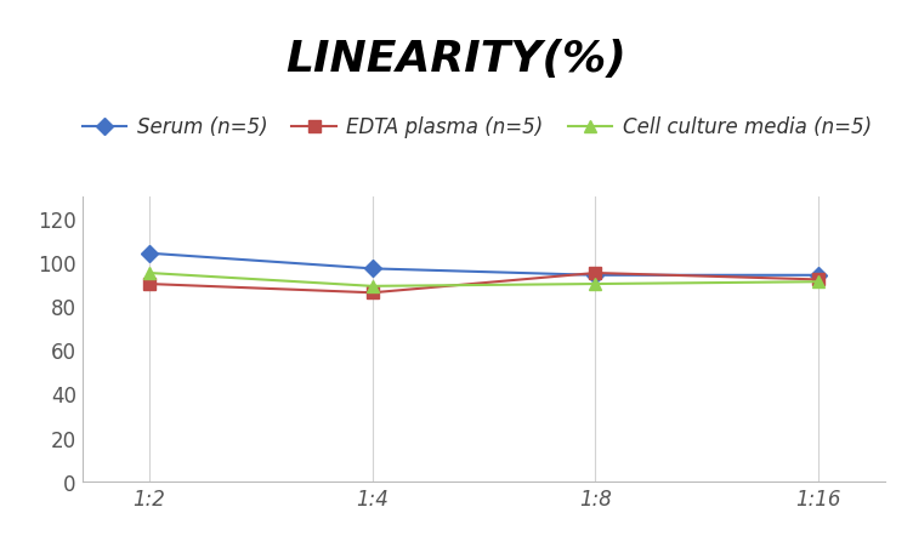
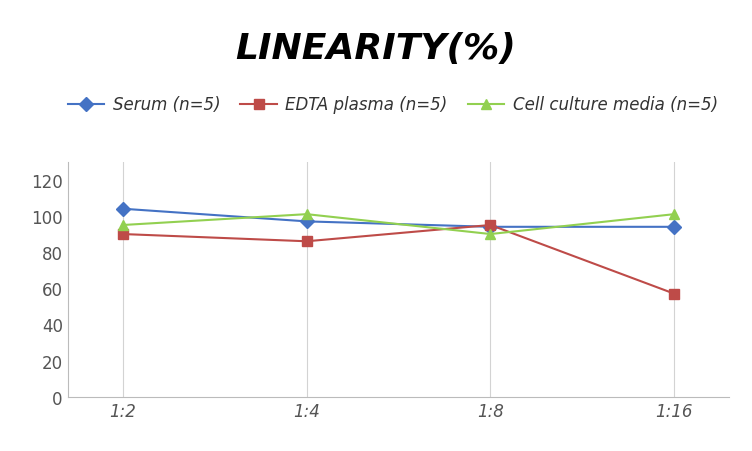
Cell culture media (n=5)/1:4: 89 -> 101
EDTA plasma (n=5)/1:16: 92 -> 57
Cell culture media (n=5)/1:16: 91 -> 101
